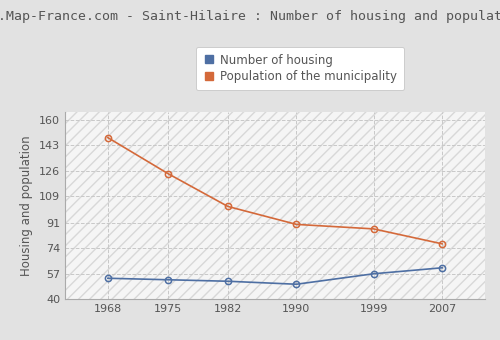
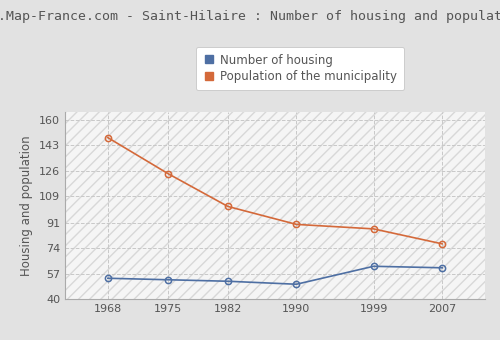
Number of housing/1999: 57 -> 62
